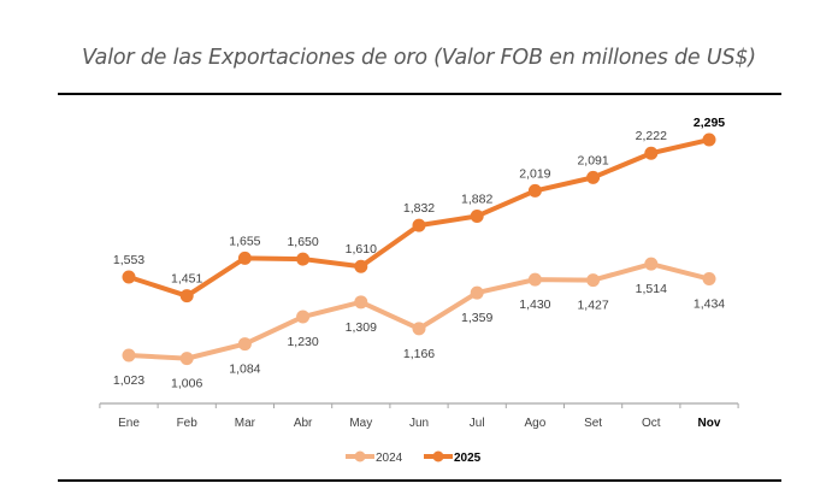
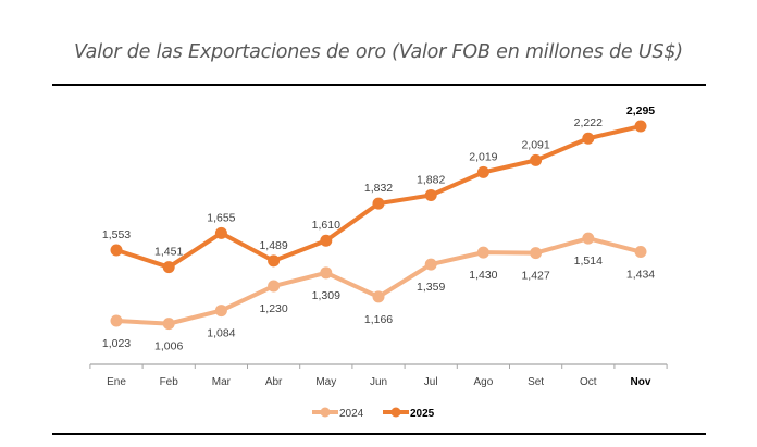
2025/Abr: 1,650 -> 1,489
